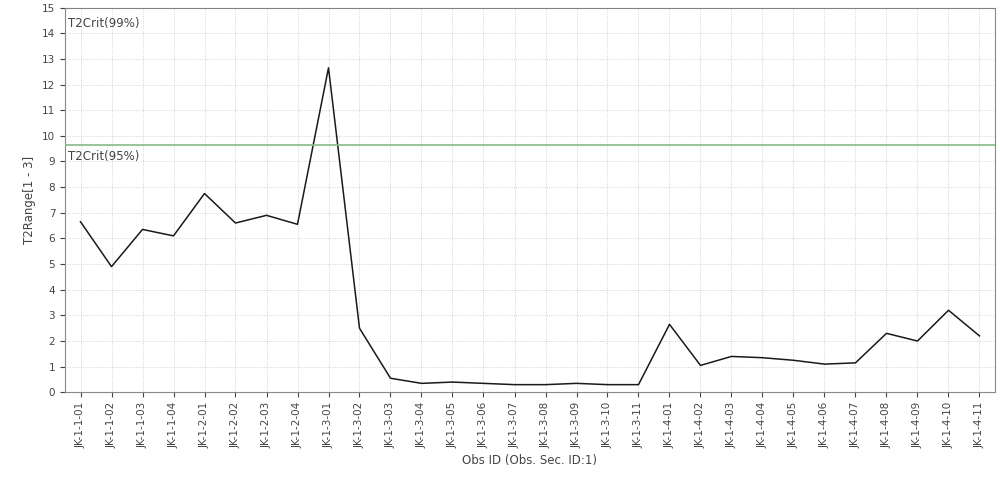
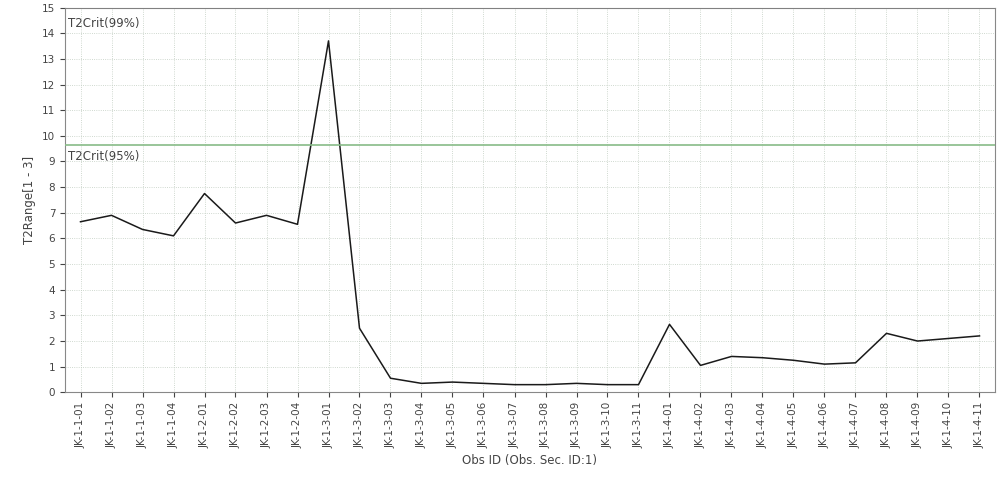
JK-1-1-02: 4.90 -> 6.90
JK-1-3-01: 12.65 -> 13.70
JK-1-4-10: 3.20 -> 2.10
